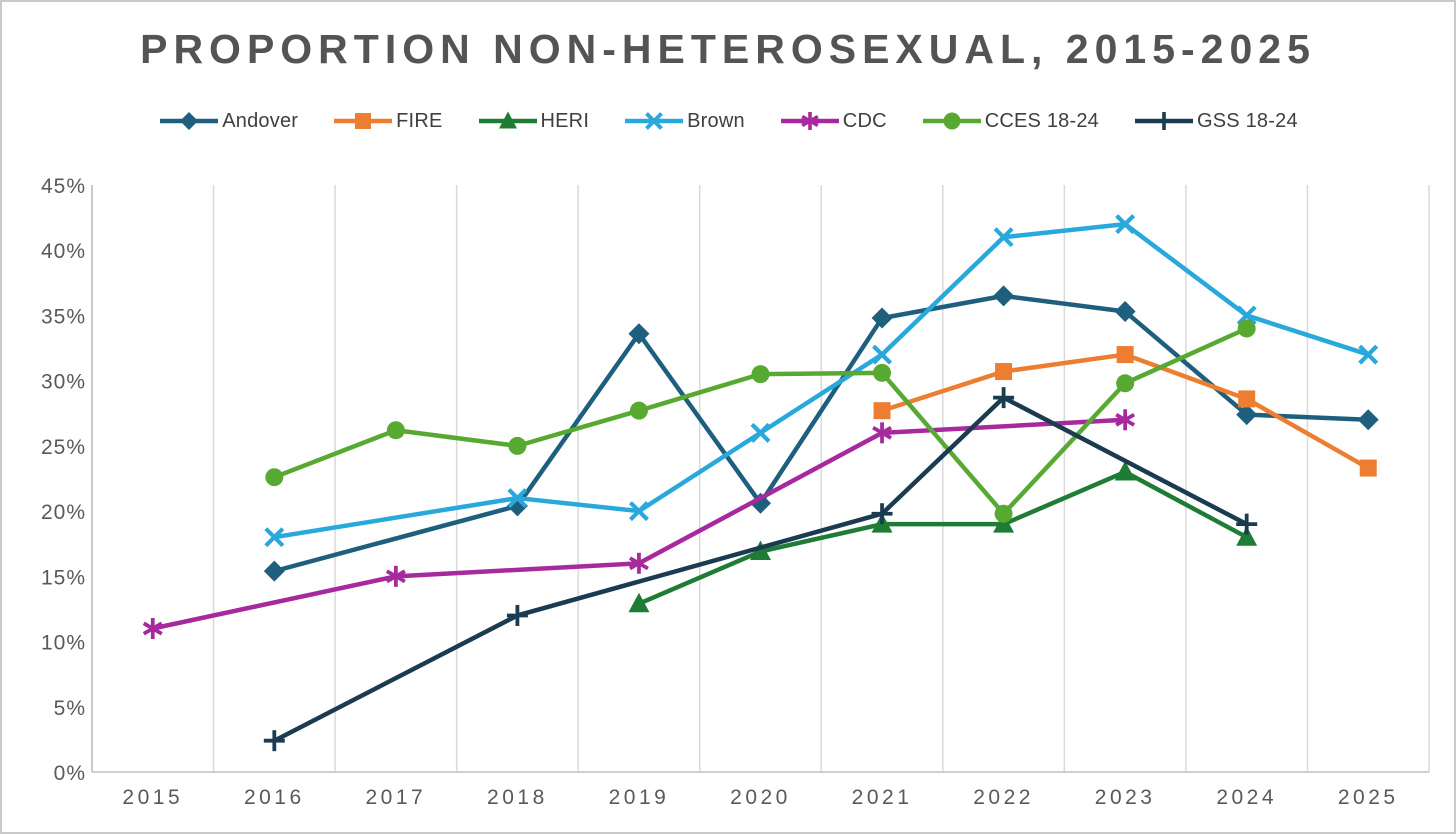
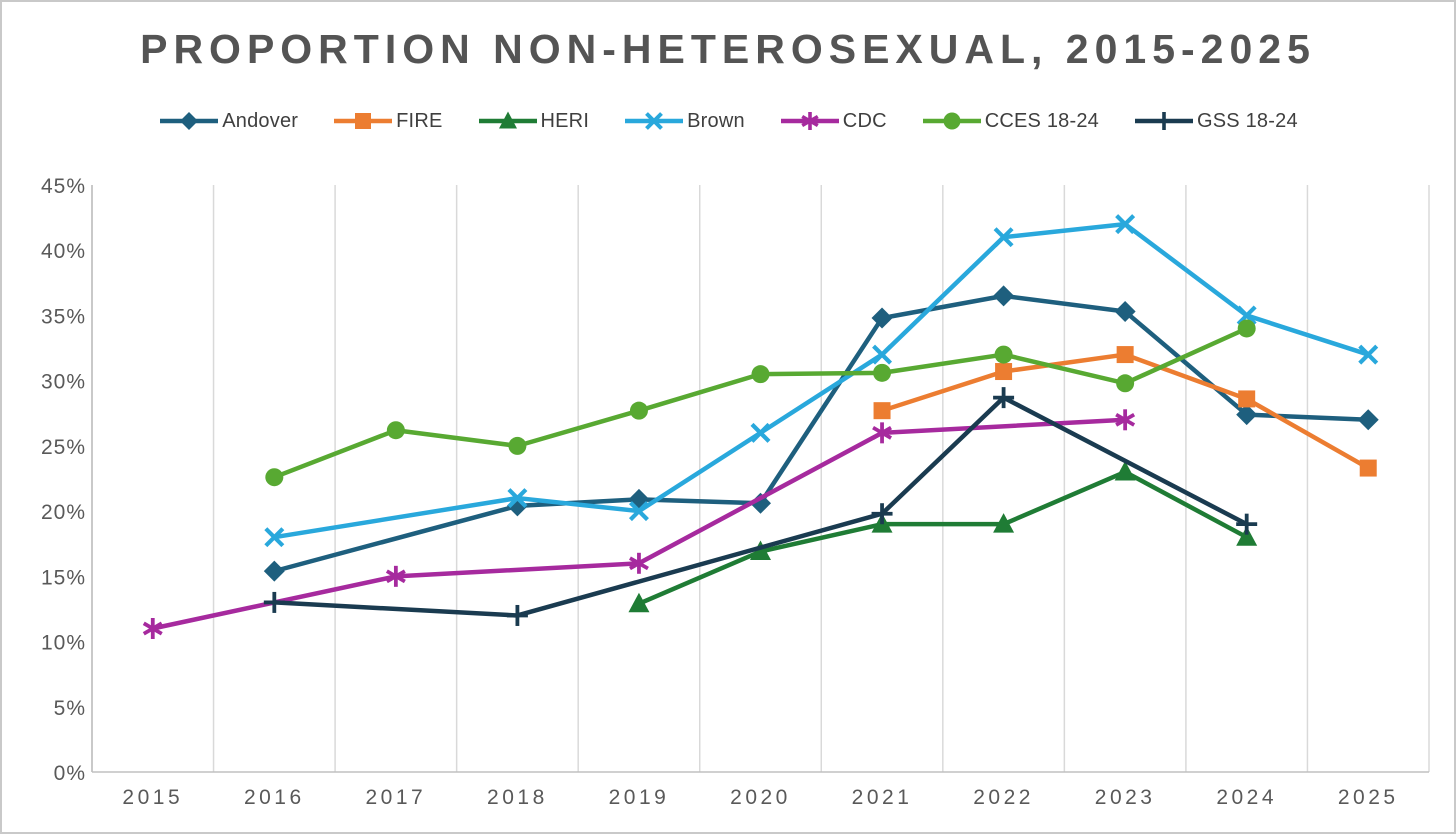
GSS 18-24/2016: 2.4% -> 13.0%
Andover/2019: 33.6% -> 20.9%
CCES 18-24/2022: 19.8% -> 32.0%
